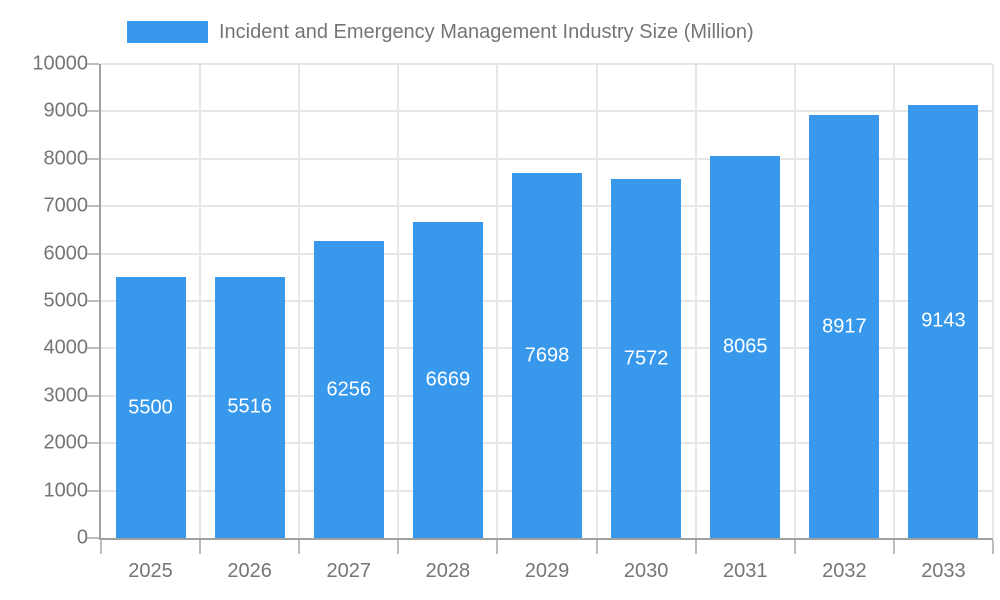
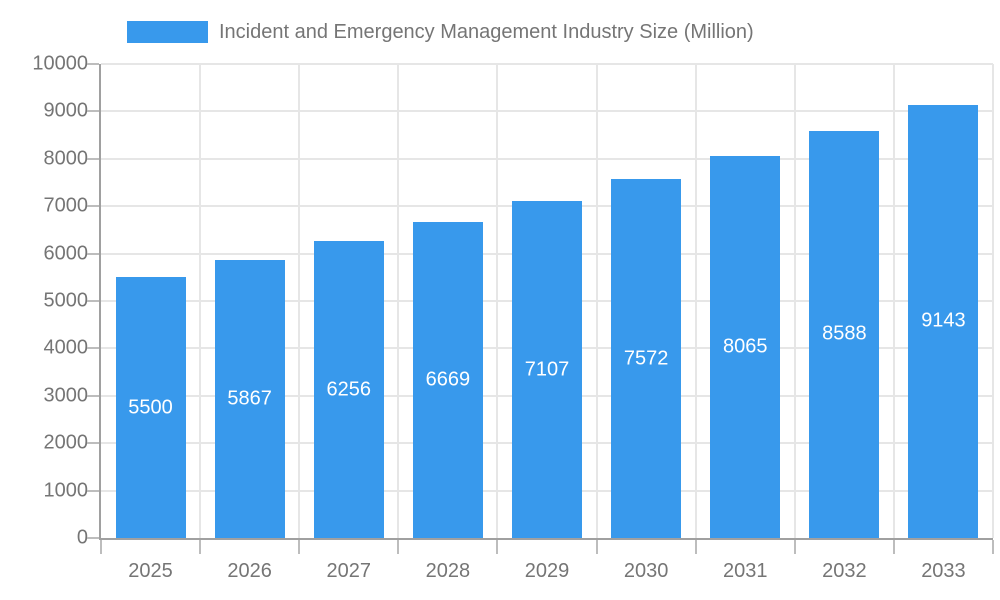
2026: 5516 -> 5867
2029: 7698 -> 7107
2032: 8917 -> 8588
